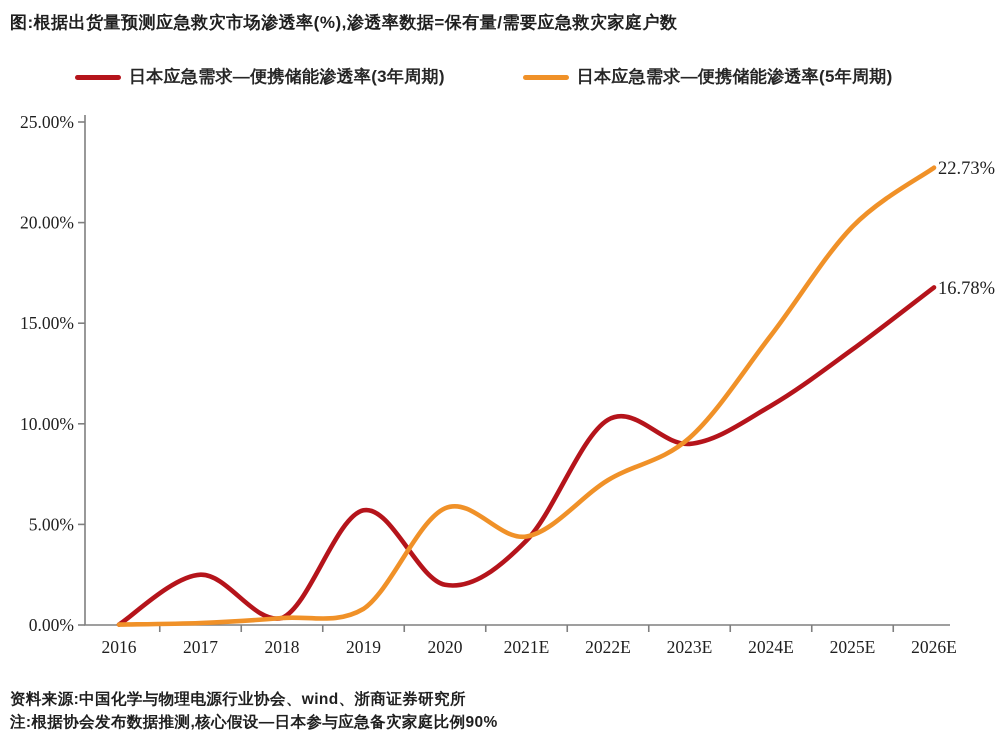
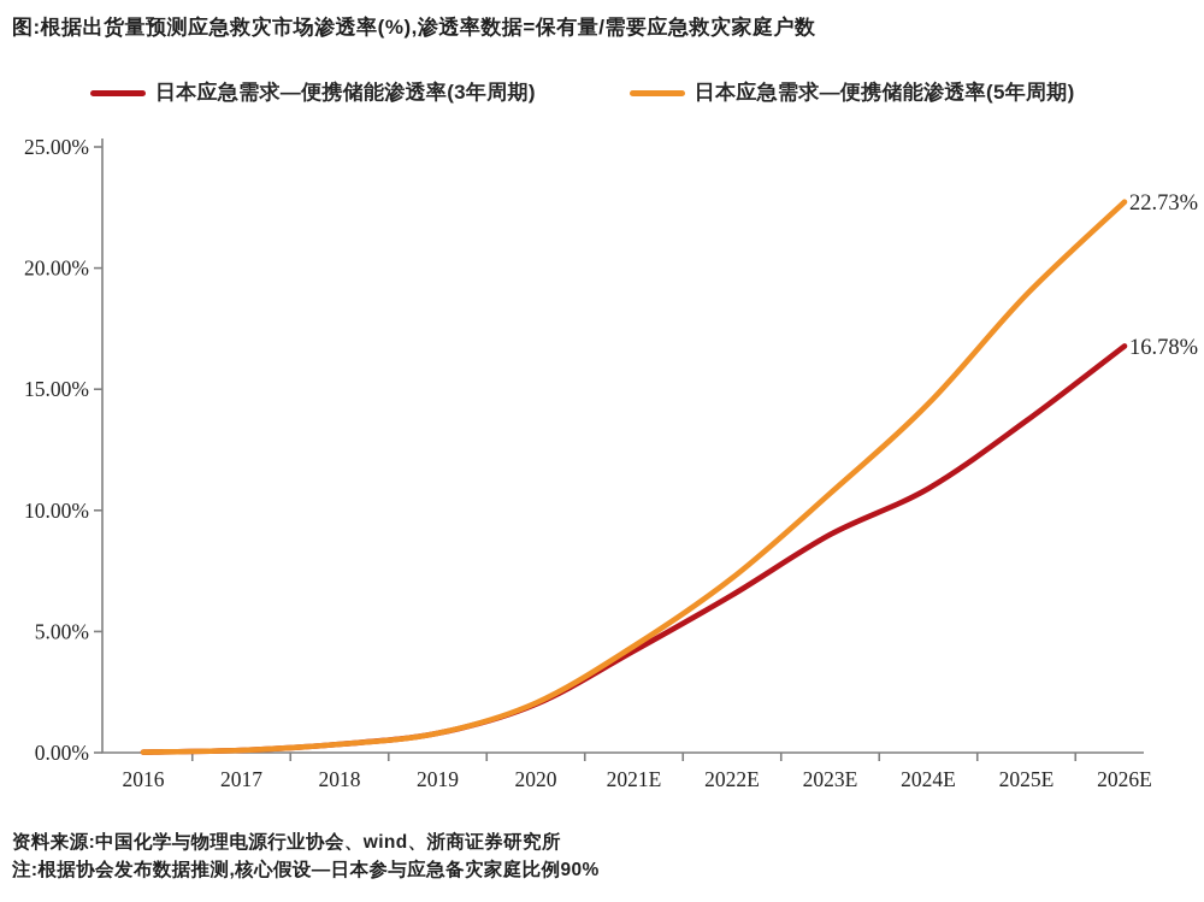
日本应急需求—便携储能渗透率(3年周期)/2017: 2.5% -> 0.1%
日本应急需求—便携储能渗透率(3年周期)/2019: 5.7% -> 0.8%
日本应急需求—便携储能渗透率(5年周期)/2020: 5.8% -> 2.0%
日本应急需求—便携储能渗透率(3年周期)/2022E: 10.2% -> 6.5%
日本应急需求—便携储能渗透率(5年周期)/2023E: 9.3% -> 10.7%
日本应急需求—便携储能渗透率(5年周期)/2025E: 19.8% -> 18.9%
